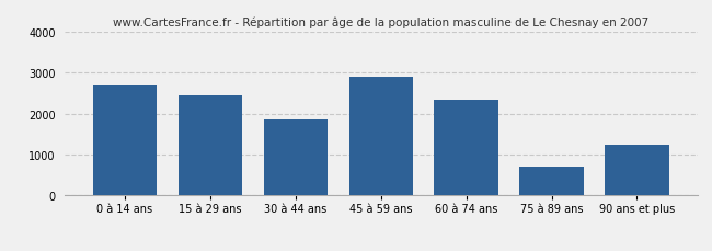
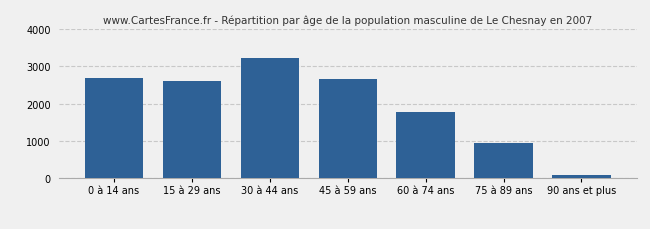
15 à 29 ans: 2450 -> 2600
30 à 44 ans: 1850 -> 3230
45 à 59 ans: 2900 -> 2670
60 à 74 ans: 2350 -> 1780
75 à 89 ans: 700 -> 940
90 ans et plus: 1250 -> 100
